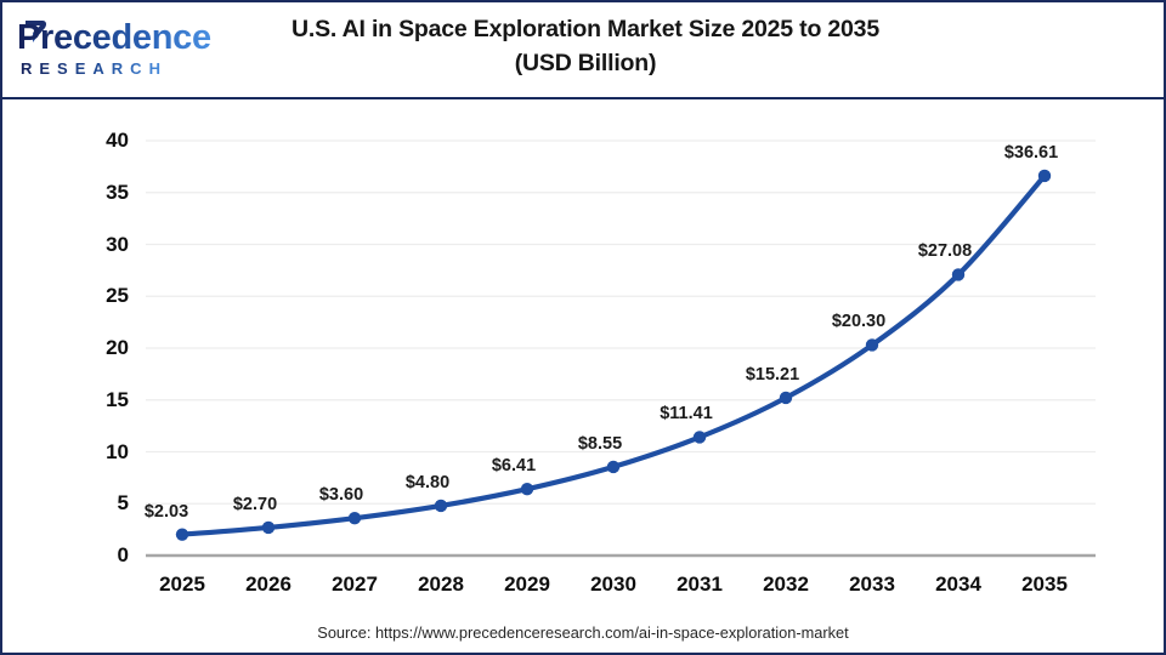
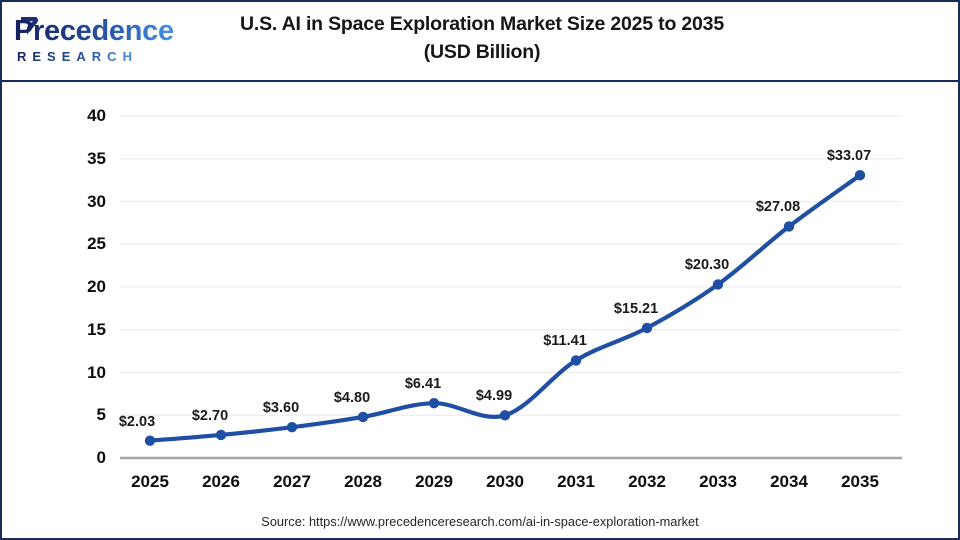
2030: $8.55 -> $4.99
2035: $36.61 -> $33.07
